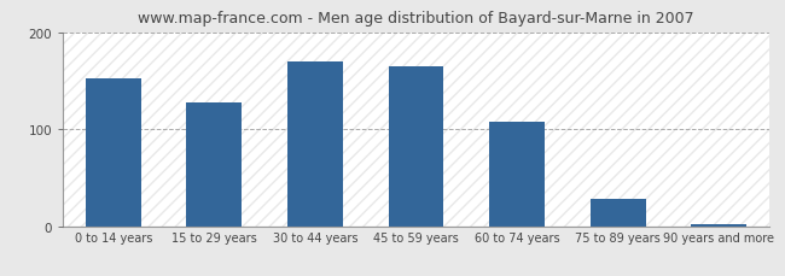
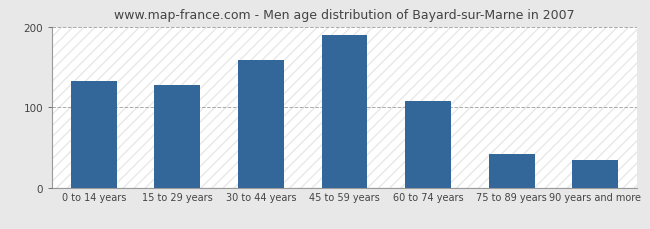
0 to 14 years: 152 -> 132
30 to 44 years: 170 -> 158
45 to 59 years: 165 -> 190
75 to 89 years: 28 -> 42
90 years and more: 2 -> 34
